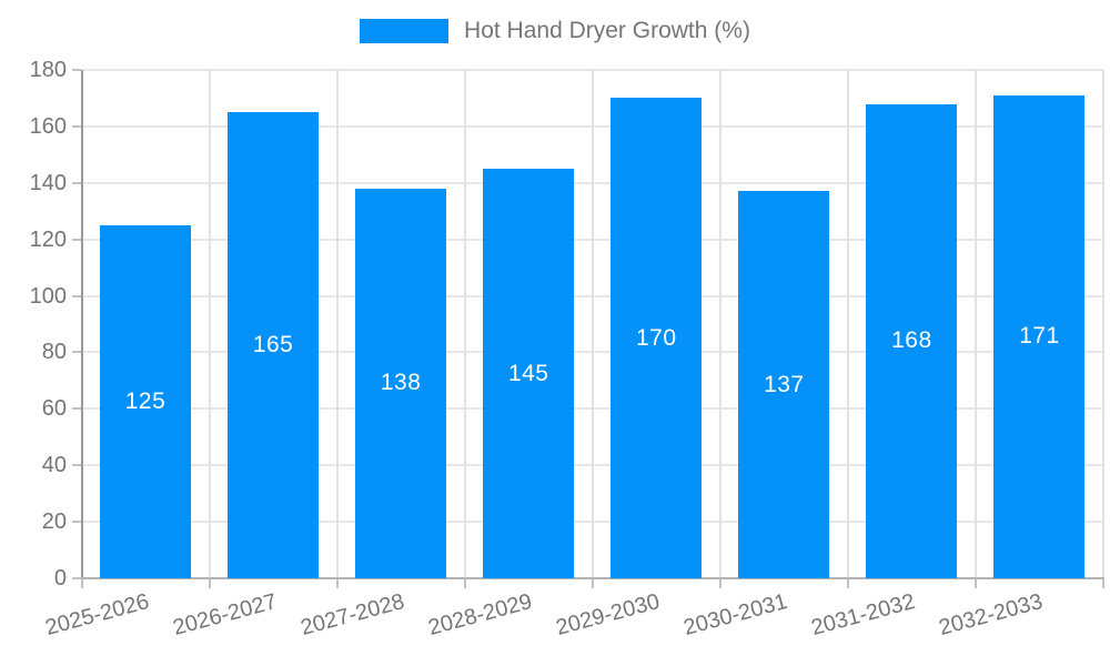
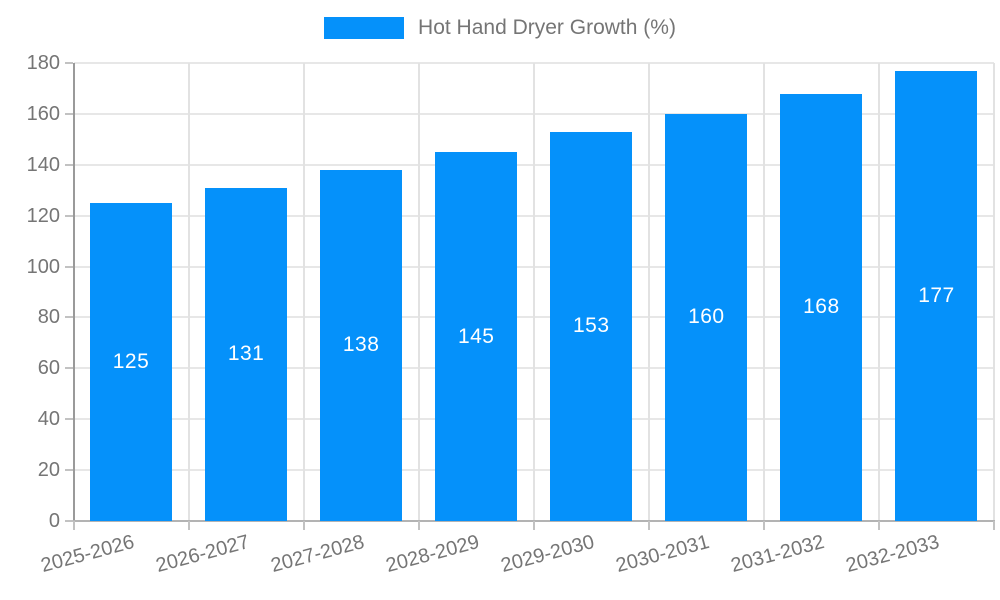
2026-2027: 165 -> 131
2029-2030: 170 -> 153
2030-2031: 137 -> 160
2032-2033: 171 -> 177
